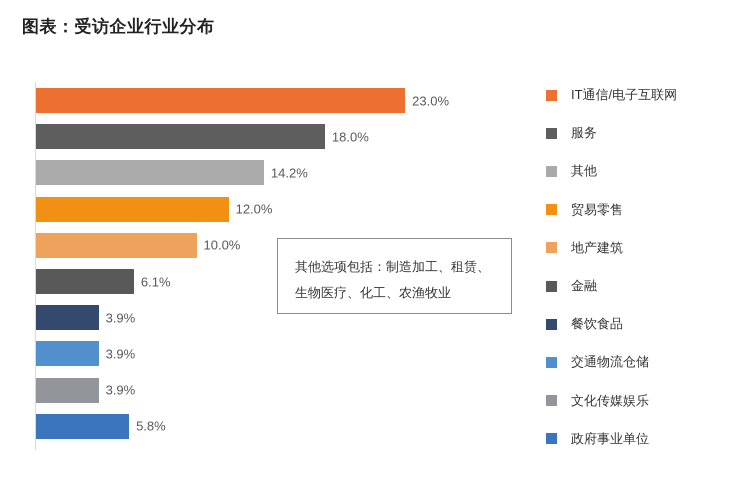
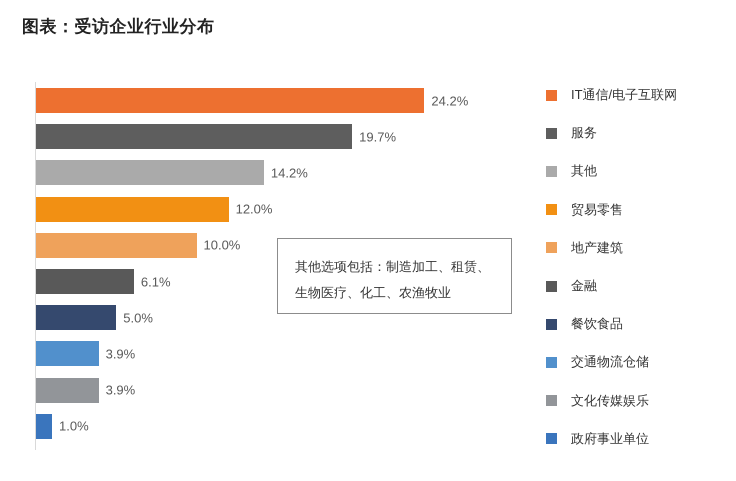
IT通信/电子互联网: 23.0% -> 24.2%
服务: 18.0% -> 19.7%
餐饮食品: 3.9% -> 5.0%
政府事业单位: 5.8% -> 1.0%
